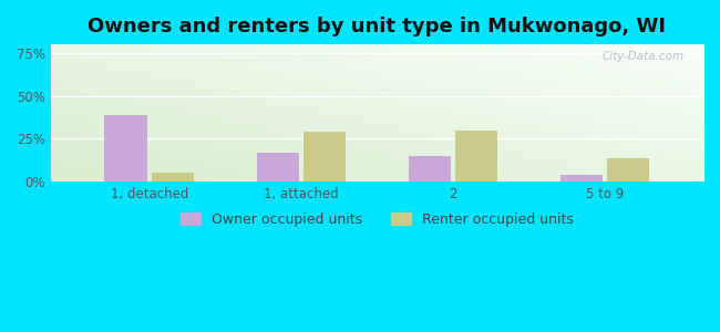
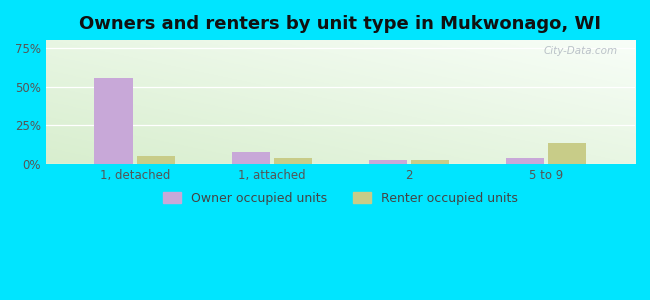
Owner occupied units/1, detached: 39% -> 56%
Owner occupied units/1, attached: 17% -> 8%
Renter occupied units/1, attached: 29% -> 4%
Owner occupied units/2: 15% -> 3%
Renter occupied units/2: 30% -> 3%
